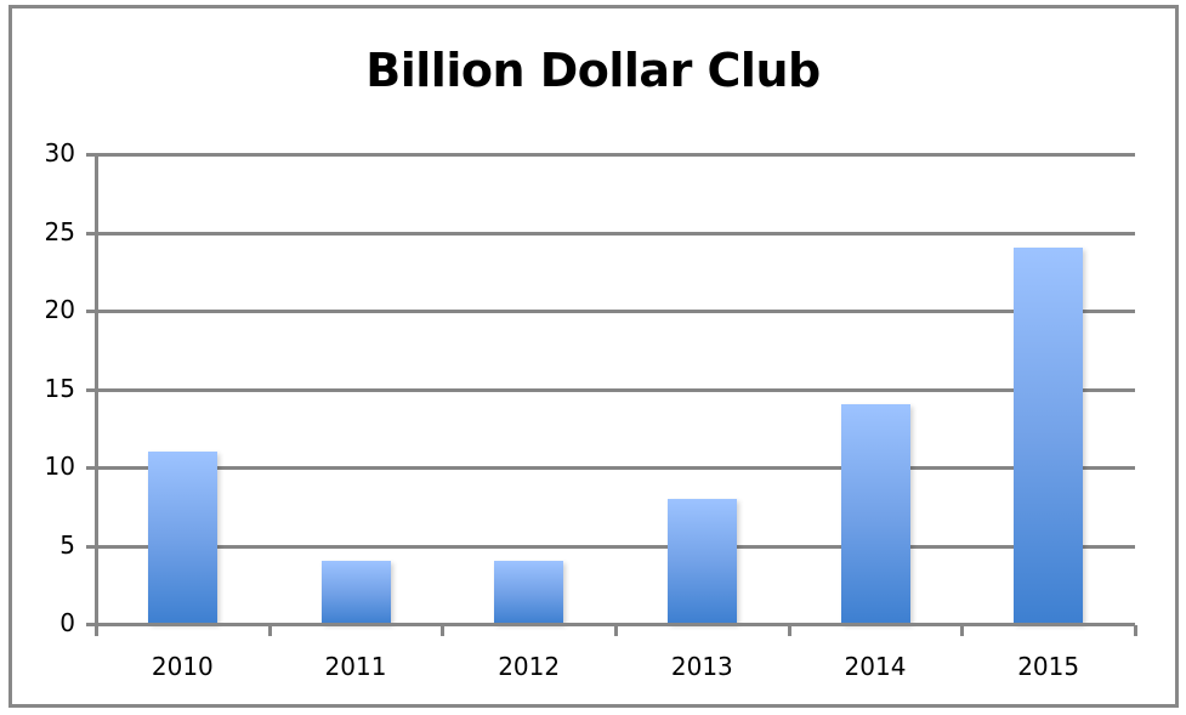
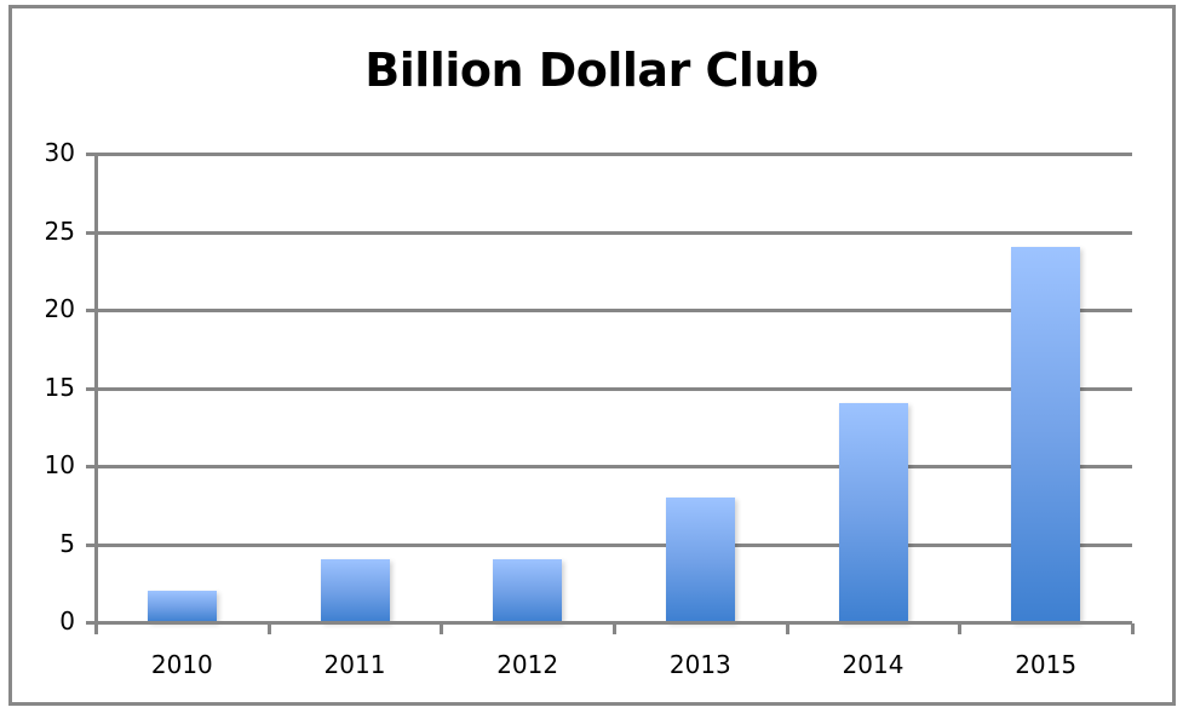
2010: 11 -> 2
